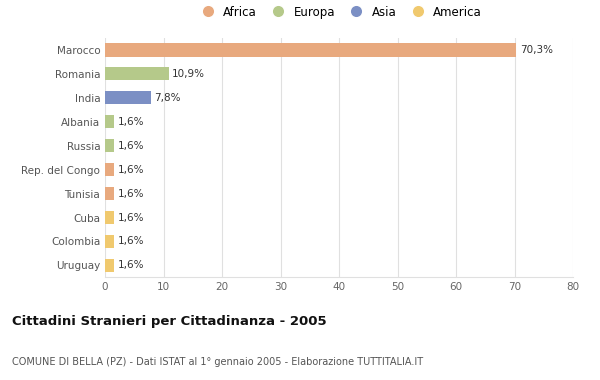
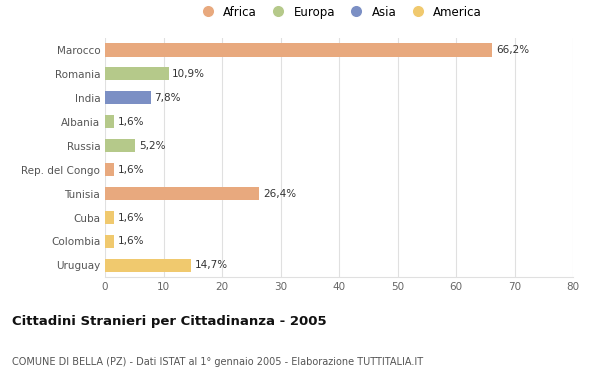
Marocco: 70,3% -> 66,2%
Russia: 1,6% -> 5,2%
Tunisia: 1,6% -> 26,4%
Uruguay: 1,6% -> 14,7%
